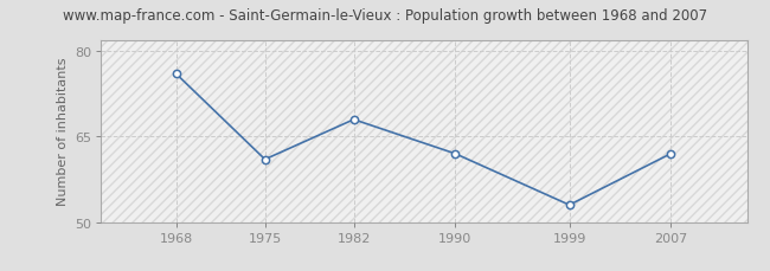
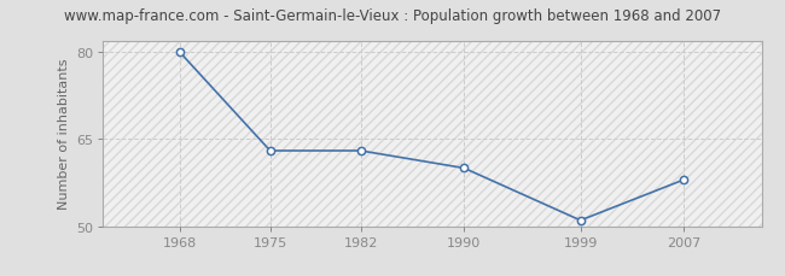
1968: 76 -> 80
1975: 61 -> 63
1982: 68 -> 63
1990: 62 -> 60
1999: 53 -> 51
2007: 62 -> 58
